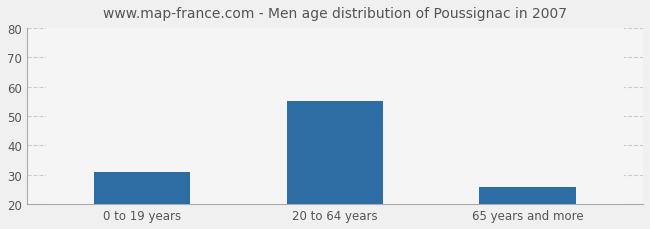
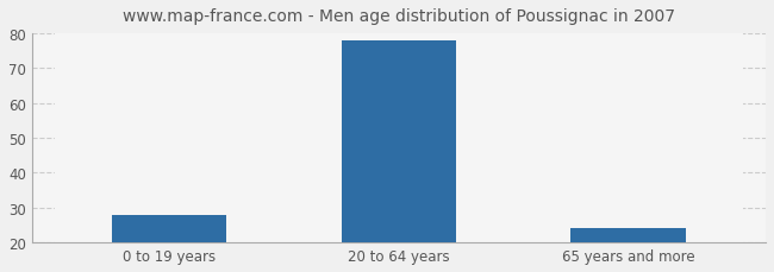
0 to 19 years: 31 -> 28
20 to 64 years: 55 -> 78
65 years and more: 26 -> 24
